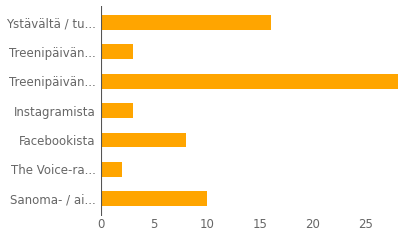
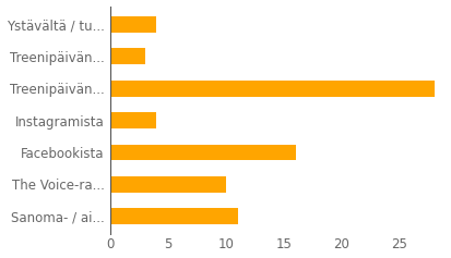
Ystävältä / tu...: 16 -> 4
Instagramista: 3 -> 4
Facebookista: 8 -> 16
The Voice-ra...: 2 -> 10
Sanoma- / ai...: 10 -> 11
